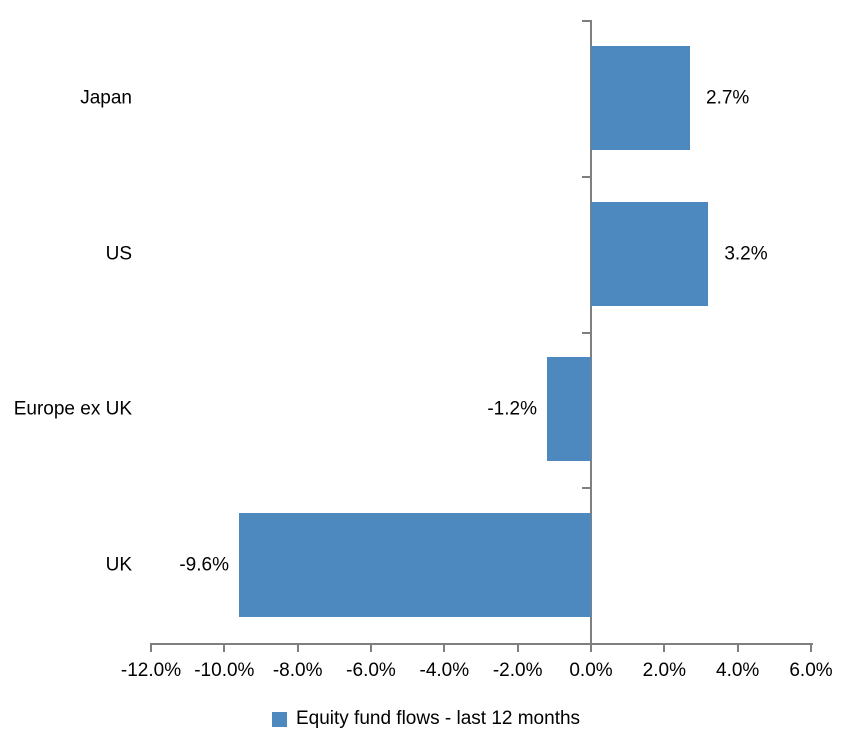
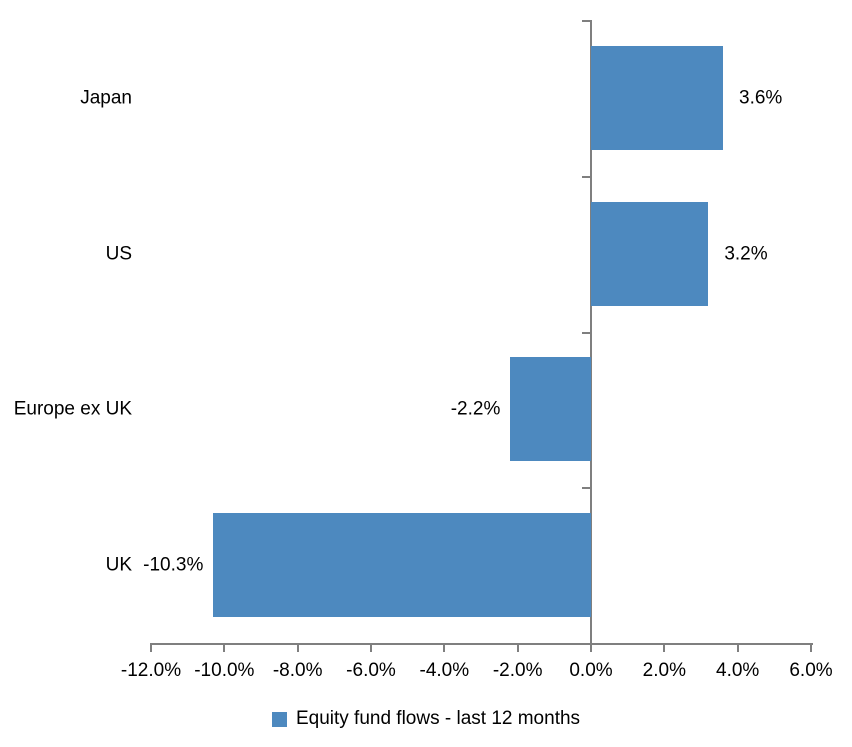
Japan: 2.7% -> 3.6%
Europe ex UK: -1.2% -> -2.2%
UK: -9.6% -> -10.3%
